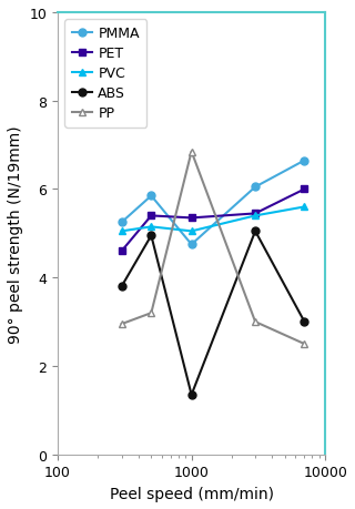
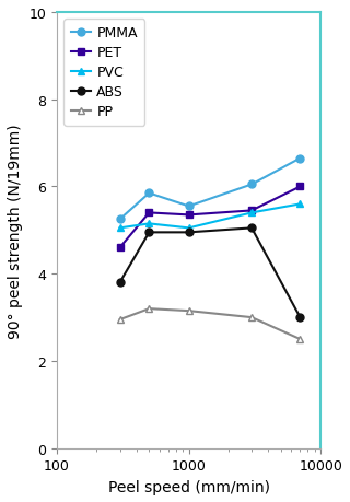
PMMA/1000: 4.75 -> 5.55
ABS/1000: 1.35 -> 4.95
PP/1000: 6.85 -> 3.15
